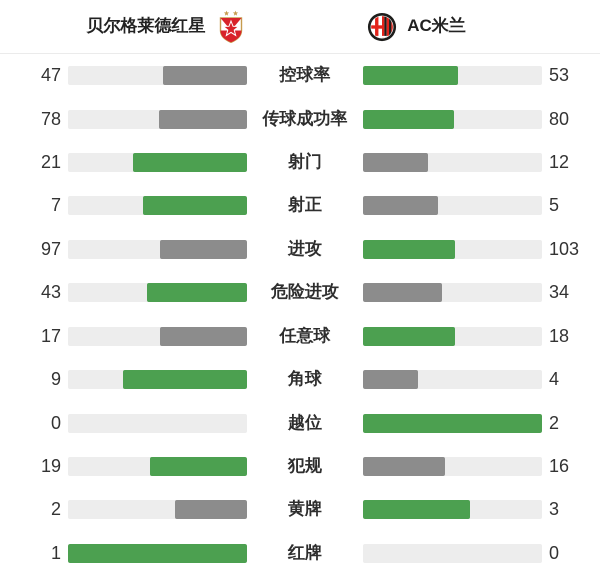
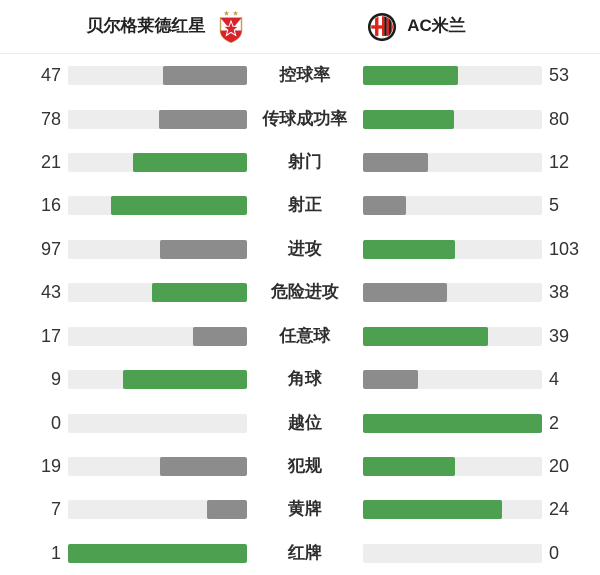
贝尔格莱德红星/射正: 7 -> 16
AC米兰/危险进攻: 34 -> 38
AC米兰/任意球: 18 -> 39
AC米兰/犯规: 16 -> 20
贝尔格莱德红星/黄牌: 2 -> 7
AC米兰/黄牌: 3 -> 24
